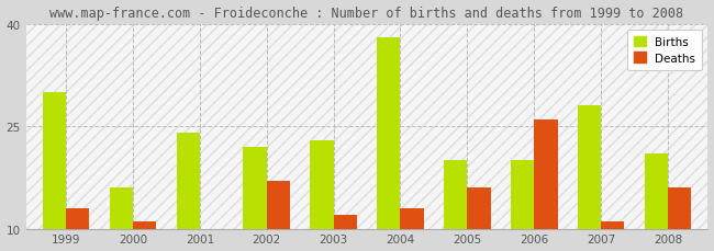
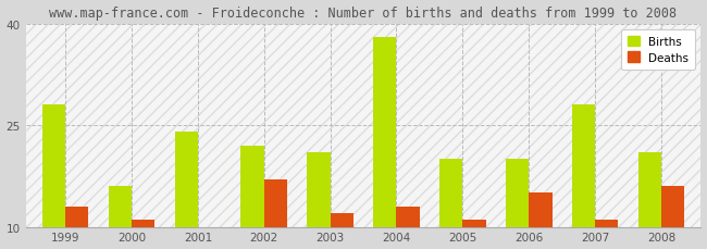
Births/1999: 30 -> 28
Births/2003: 23 -> 21
Deaths/2005: 16 -> 11
Deaths/2006: 26 -> 15
